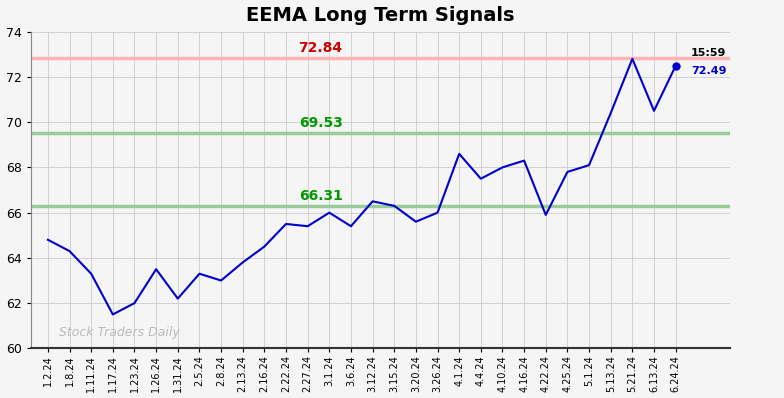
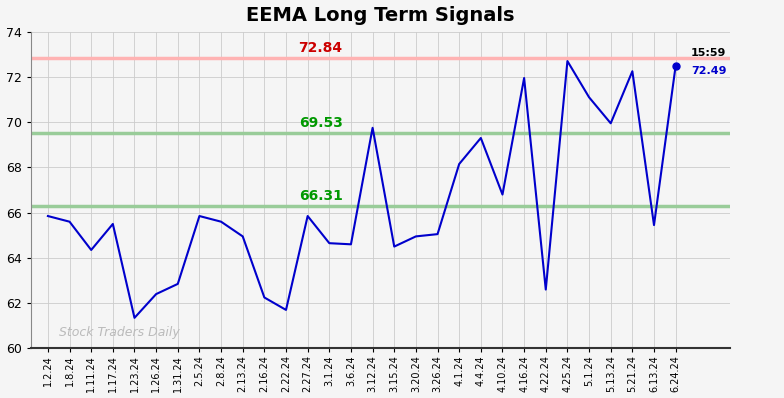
1.2.24: 64.80 -> 65.85
1.8.24: 64.30 -> 65.60
1.11.24: 63.30 -> 64.35
1.17.24: 61.50 -> 65.50
1.23.24: 62.00 -> 61.35
1.26.24: 63.50 -> 62.40
1.31.24: 62.20 -> 62.85
2.5.24: 63.30 -> 65.85
2.8.24: 63.00 -> 65.60
2.13.24: 63.80 -> 64.95
2.16.24: 64.50 -> 62.25
2.22.24: 65.50 -> 61.70
2.27.24: 65.40 -> 65.85
3.1.24: 66.00 -> 64.65
3.6.24: 65.40 -> 64.60
3.12.24: 66.50 -> 69.75
3.15.24: 66.30 -> 64.50
3.20.24: 65.60 -> 64.95
3.26.24: 66.00 -> 65.05
4.1.24: 68.60 -> 68.15
4.4.24: 67.50 -> 69.30
4.10.24: 68.00 -> 66.80
4.16.24: 68.30 -> 71.95
4.22.24: 65.90 -> 62.60
4.25.24: 67.80 -> 72.70
5.1.24: 68.10 -> 71.10
5.13.24: 70.40 -> 69.95
5.21.24: 72.80 -> 72.25
6.13.24: 70.50 -> 65.45
